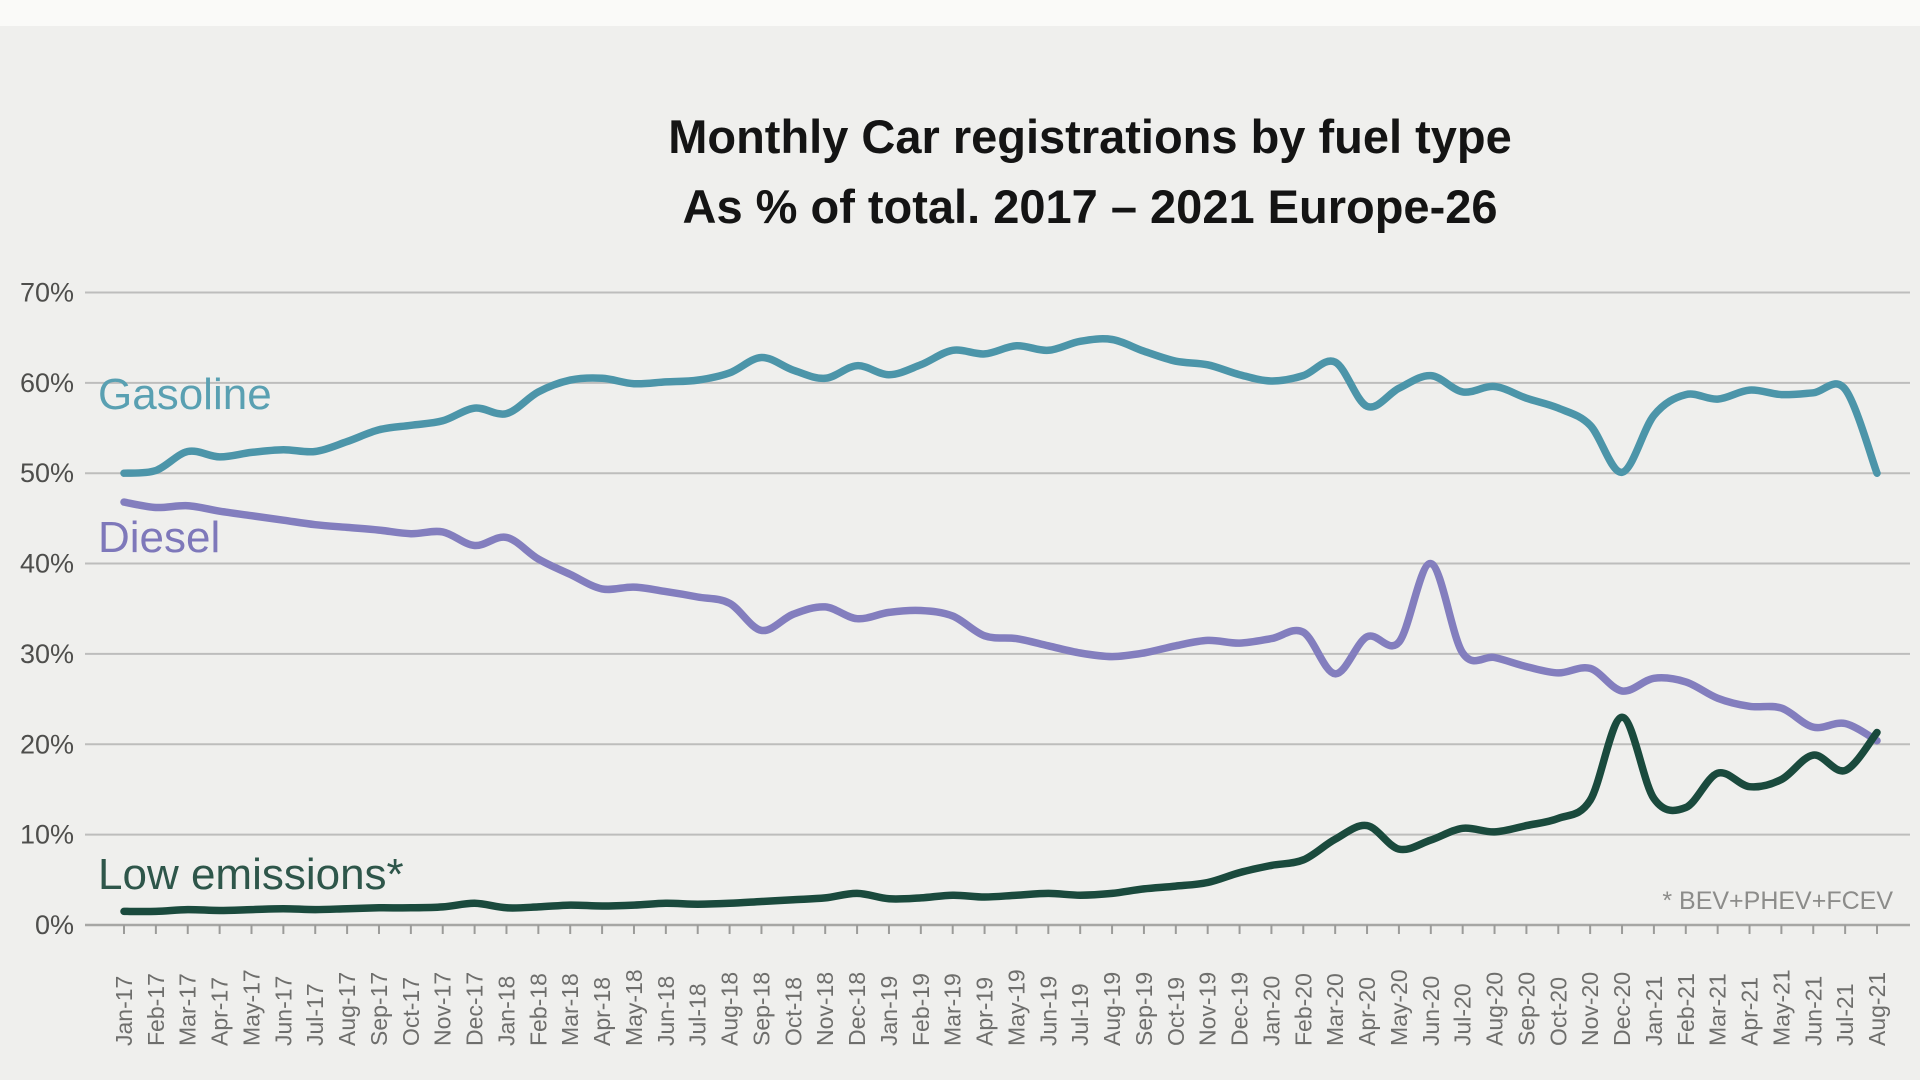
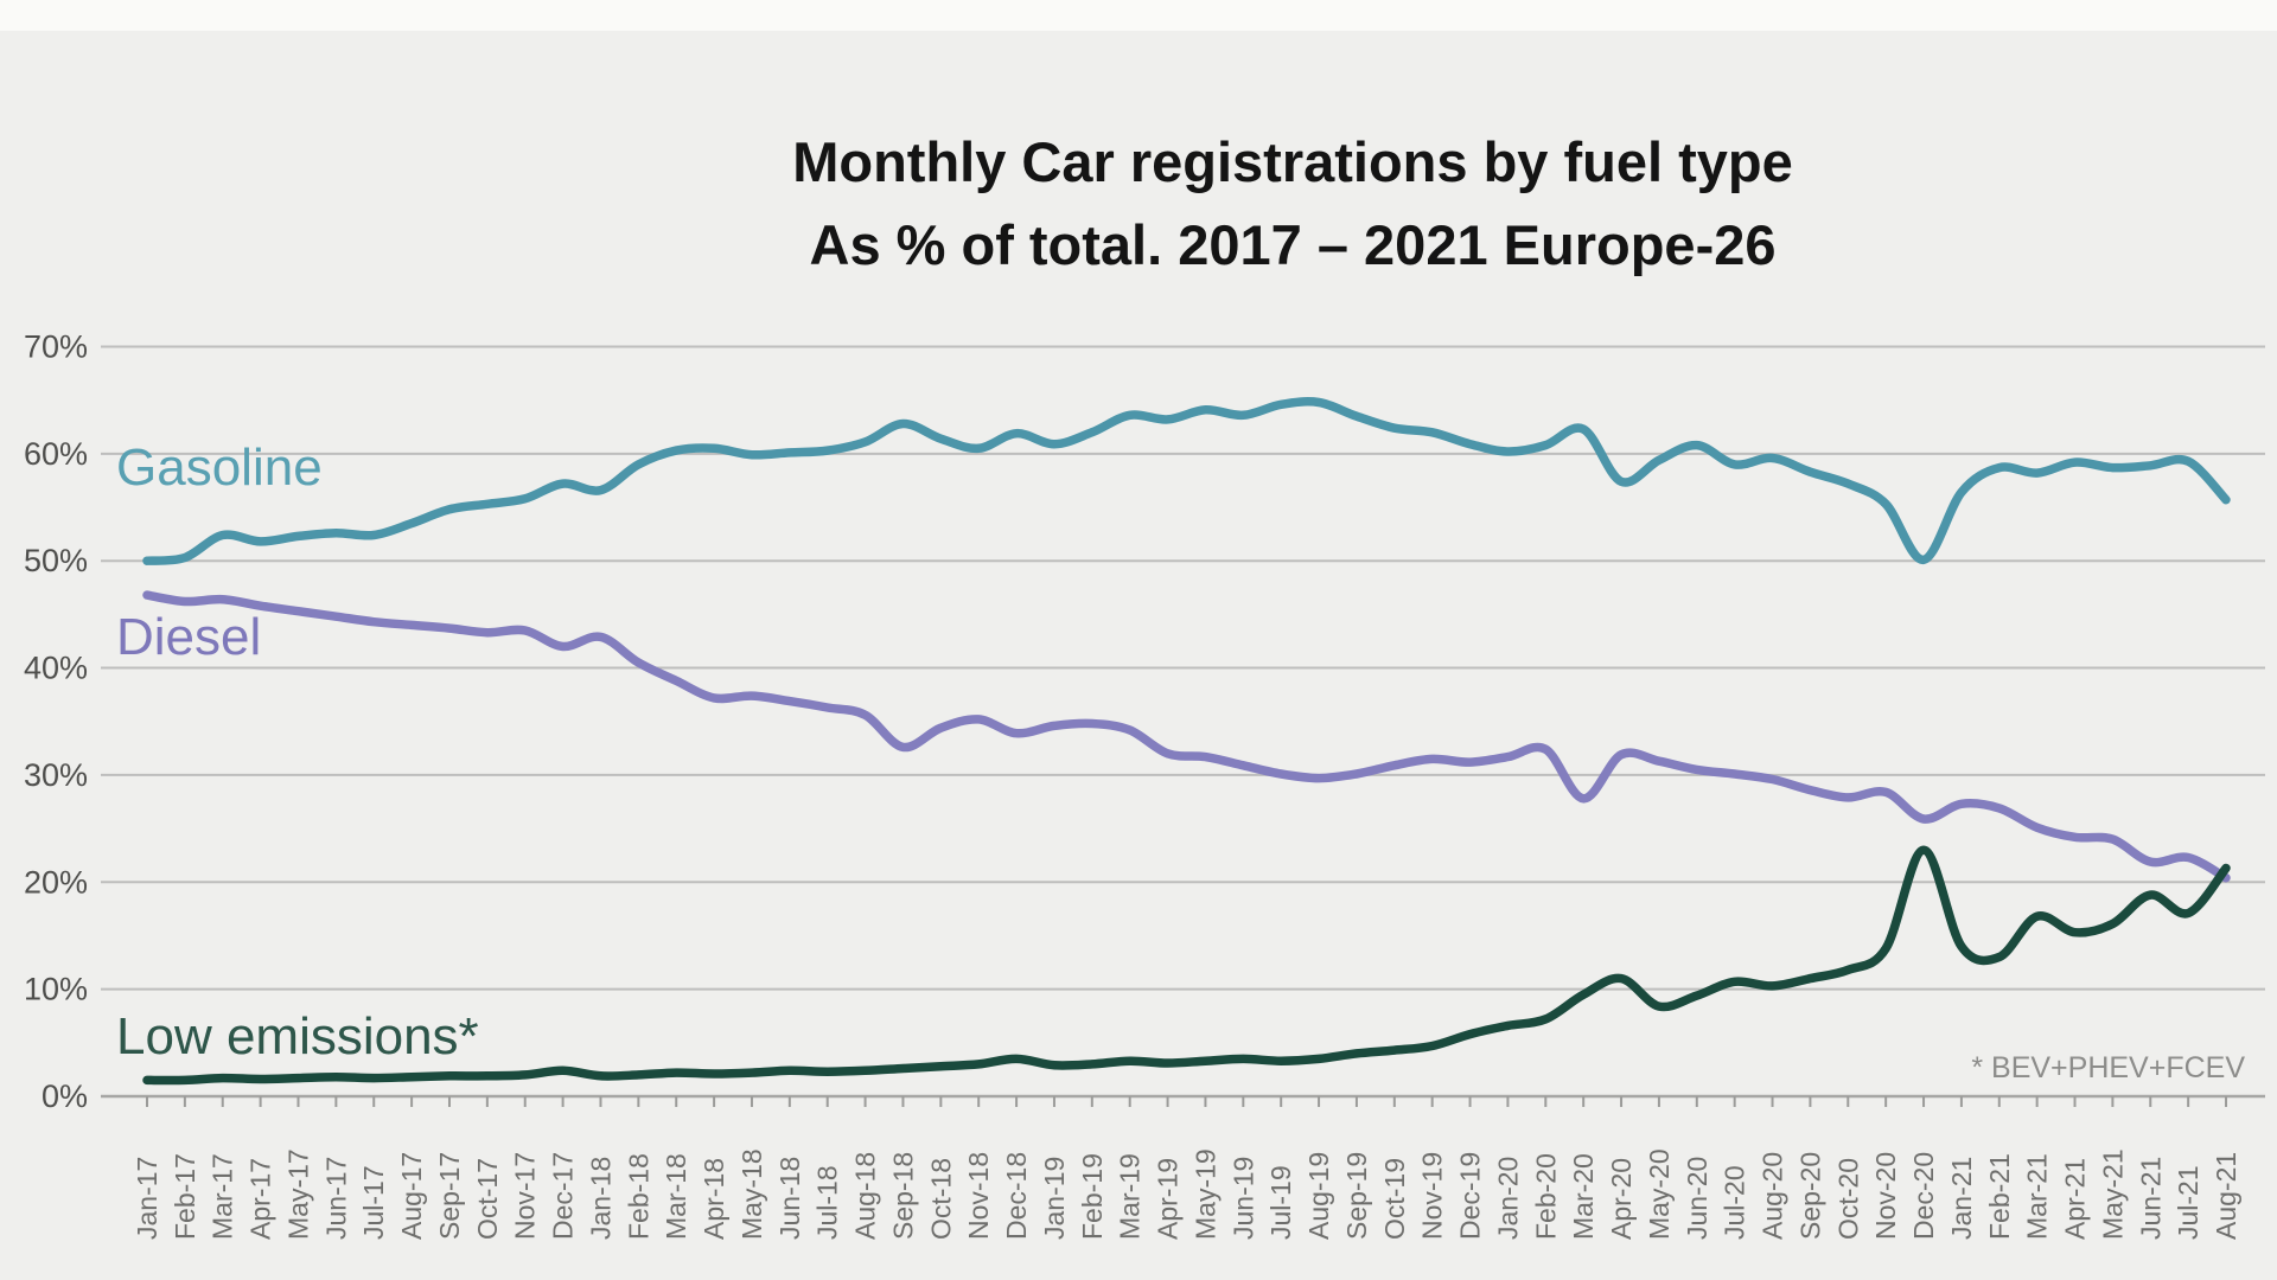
Diesel/Jun-20: 40% -> 30%
Gasoline/Aug-21: 50% -> 56%
